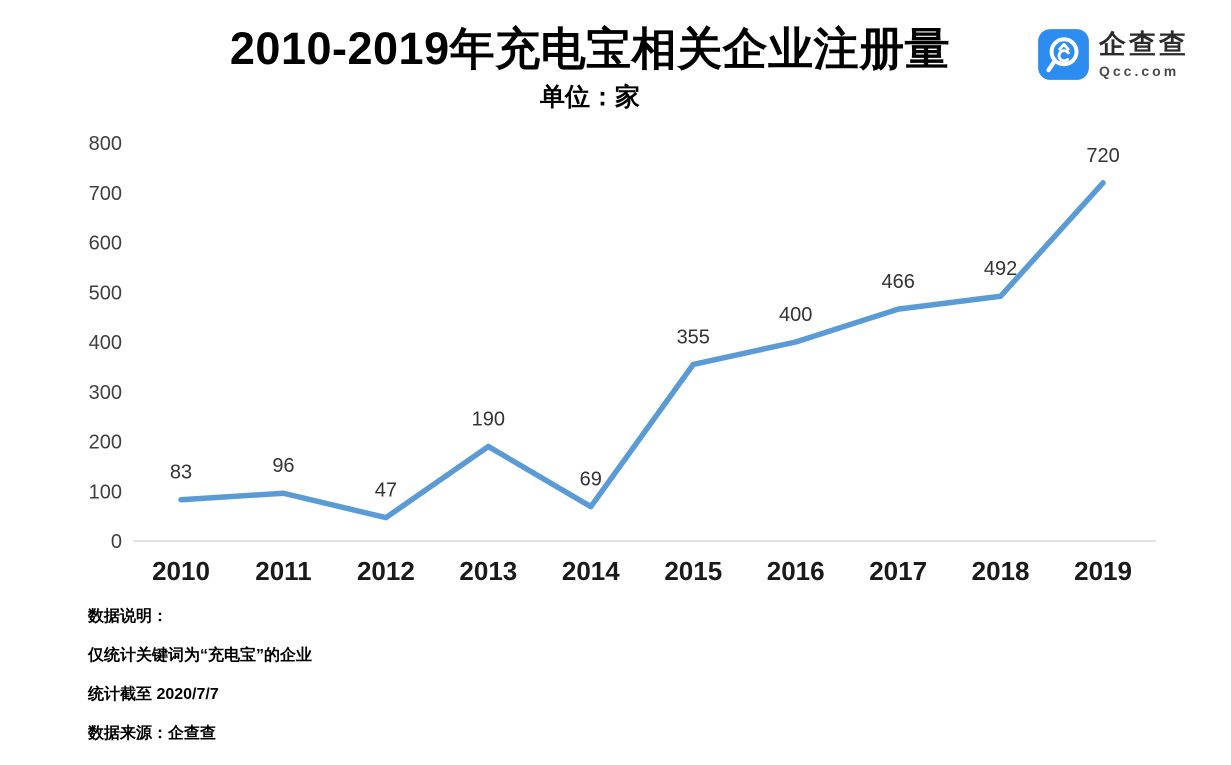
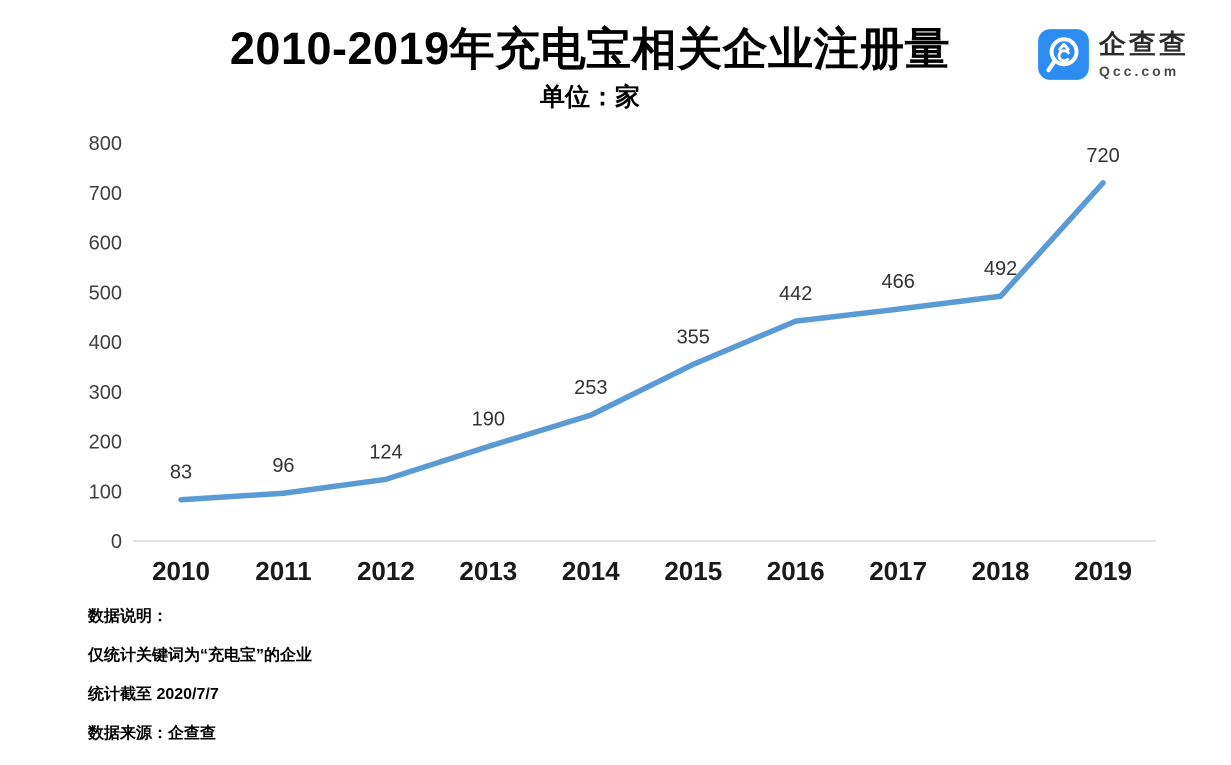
2012: 47 -> 124
2014: 69 -> 253
2016: 400 -> 442
